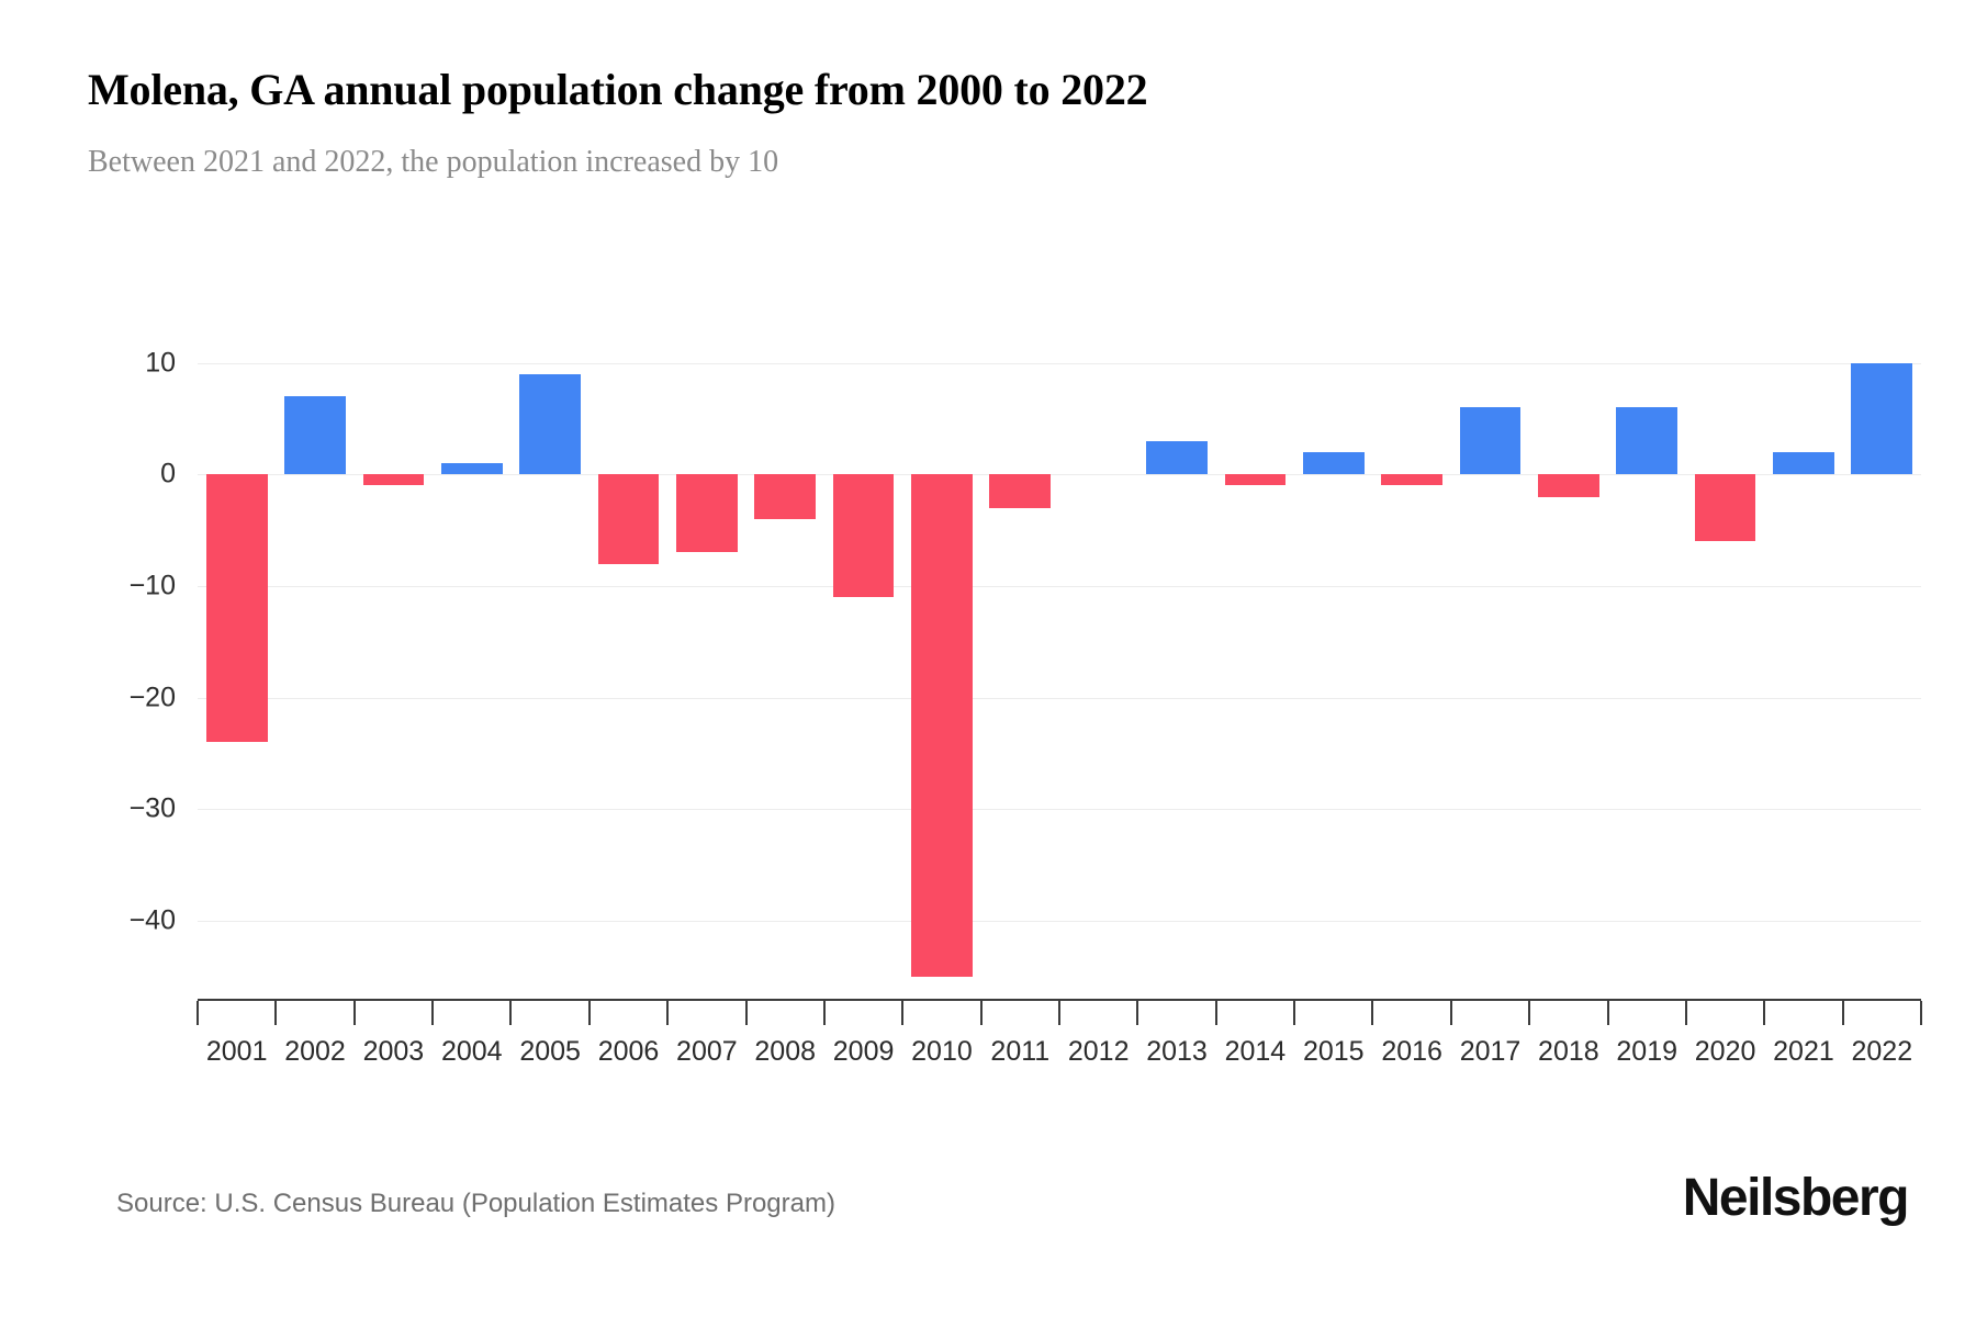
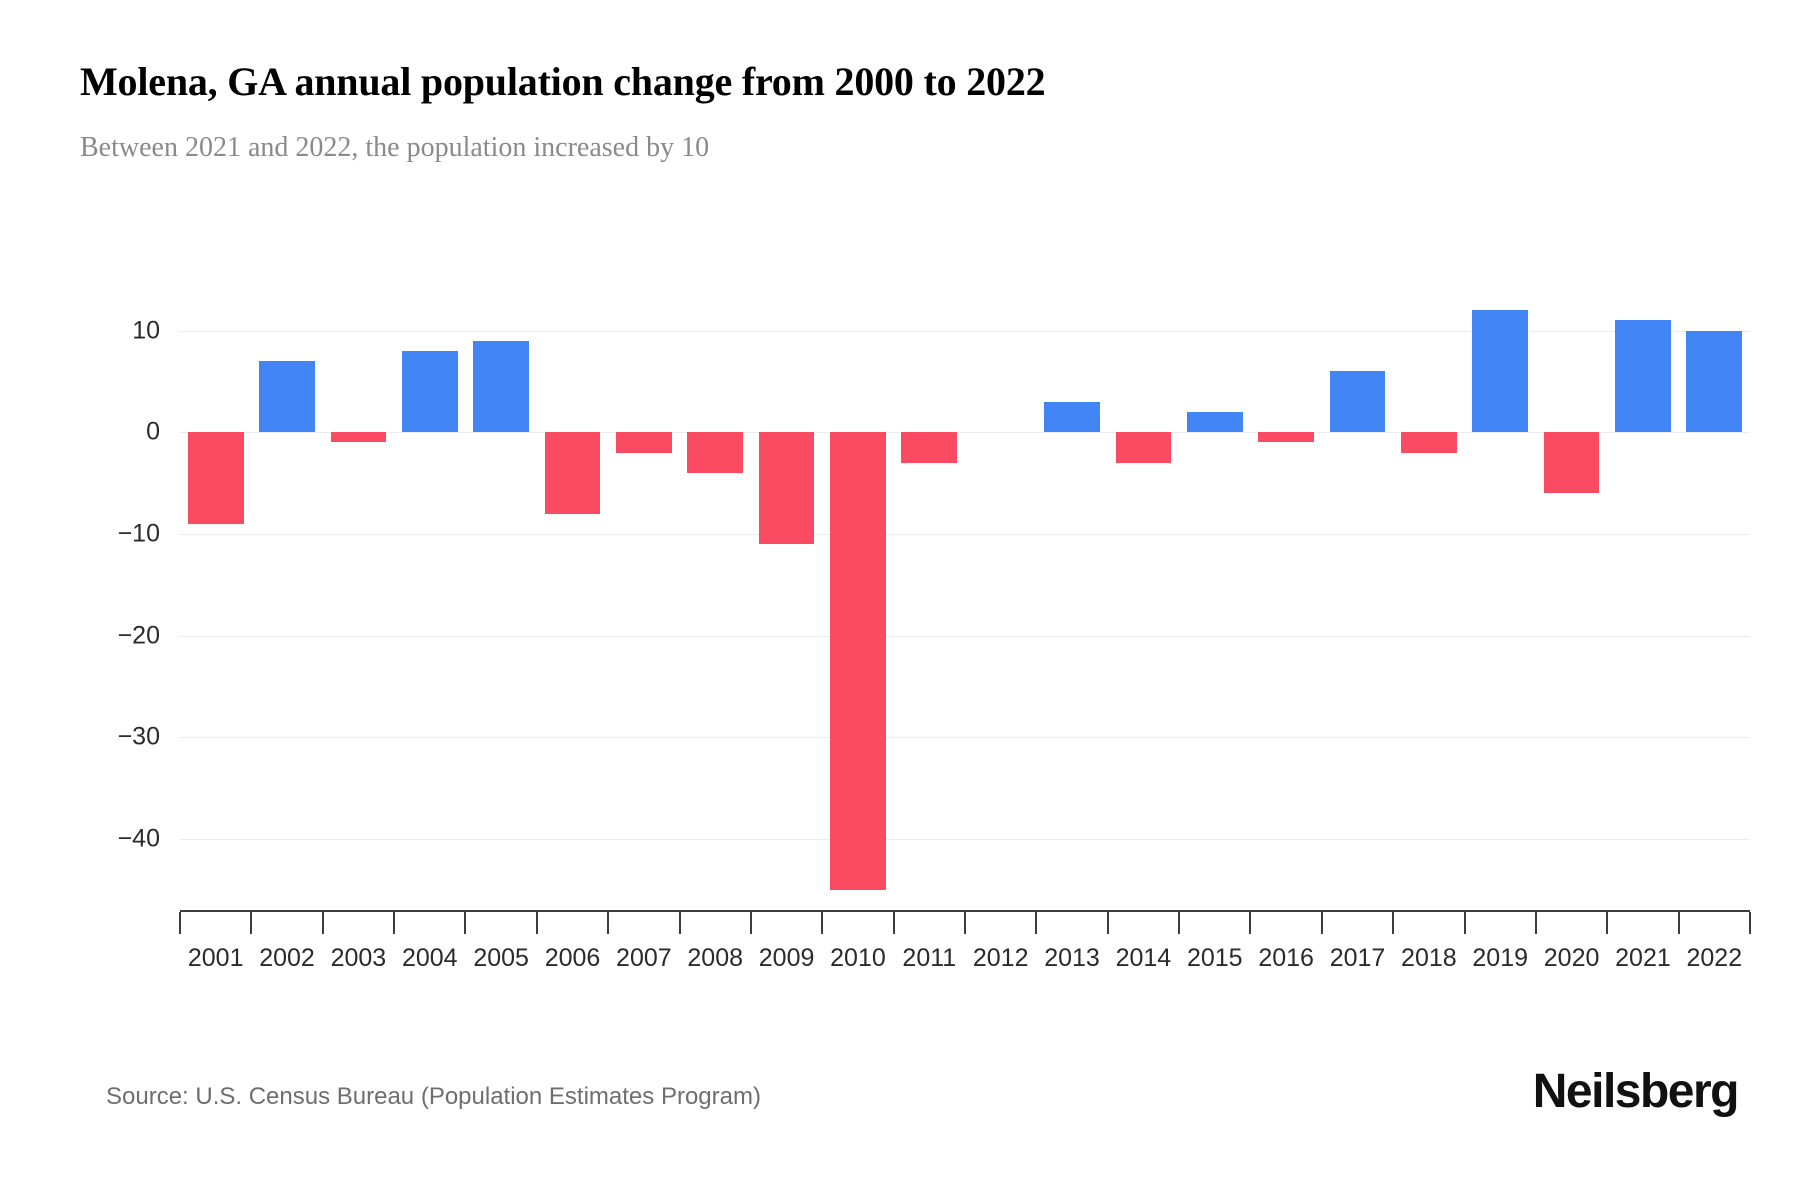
2001: -24 -> -9
2004: 1 -> 8
2007: -7 -> -2
2014: -1 -> -3
2019: 6 -> 12
2021: 2 -> 11
